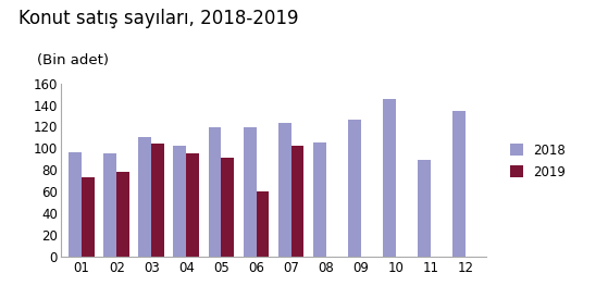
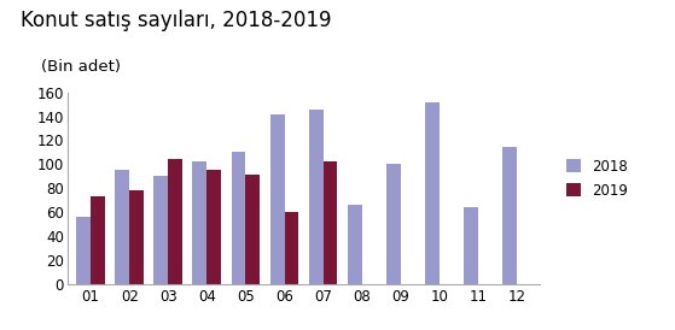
2018/01: 96 -> 56
2018/03: 110 -> 90
2018/05: 119 -> 110
2018/06: 119 -> 142
2018/07: 123 -> 146
2018/08: 105 -> 66
2018/09: 126 -> 100
2018/10: 146 -> 152
2018/11: 89 -> 64
2018/12: 135 -> 114
